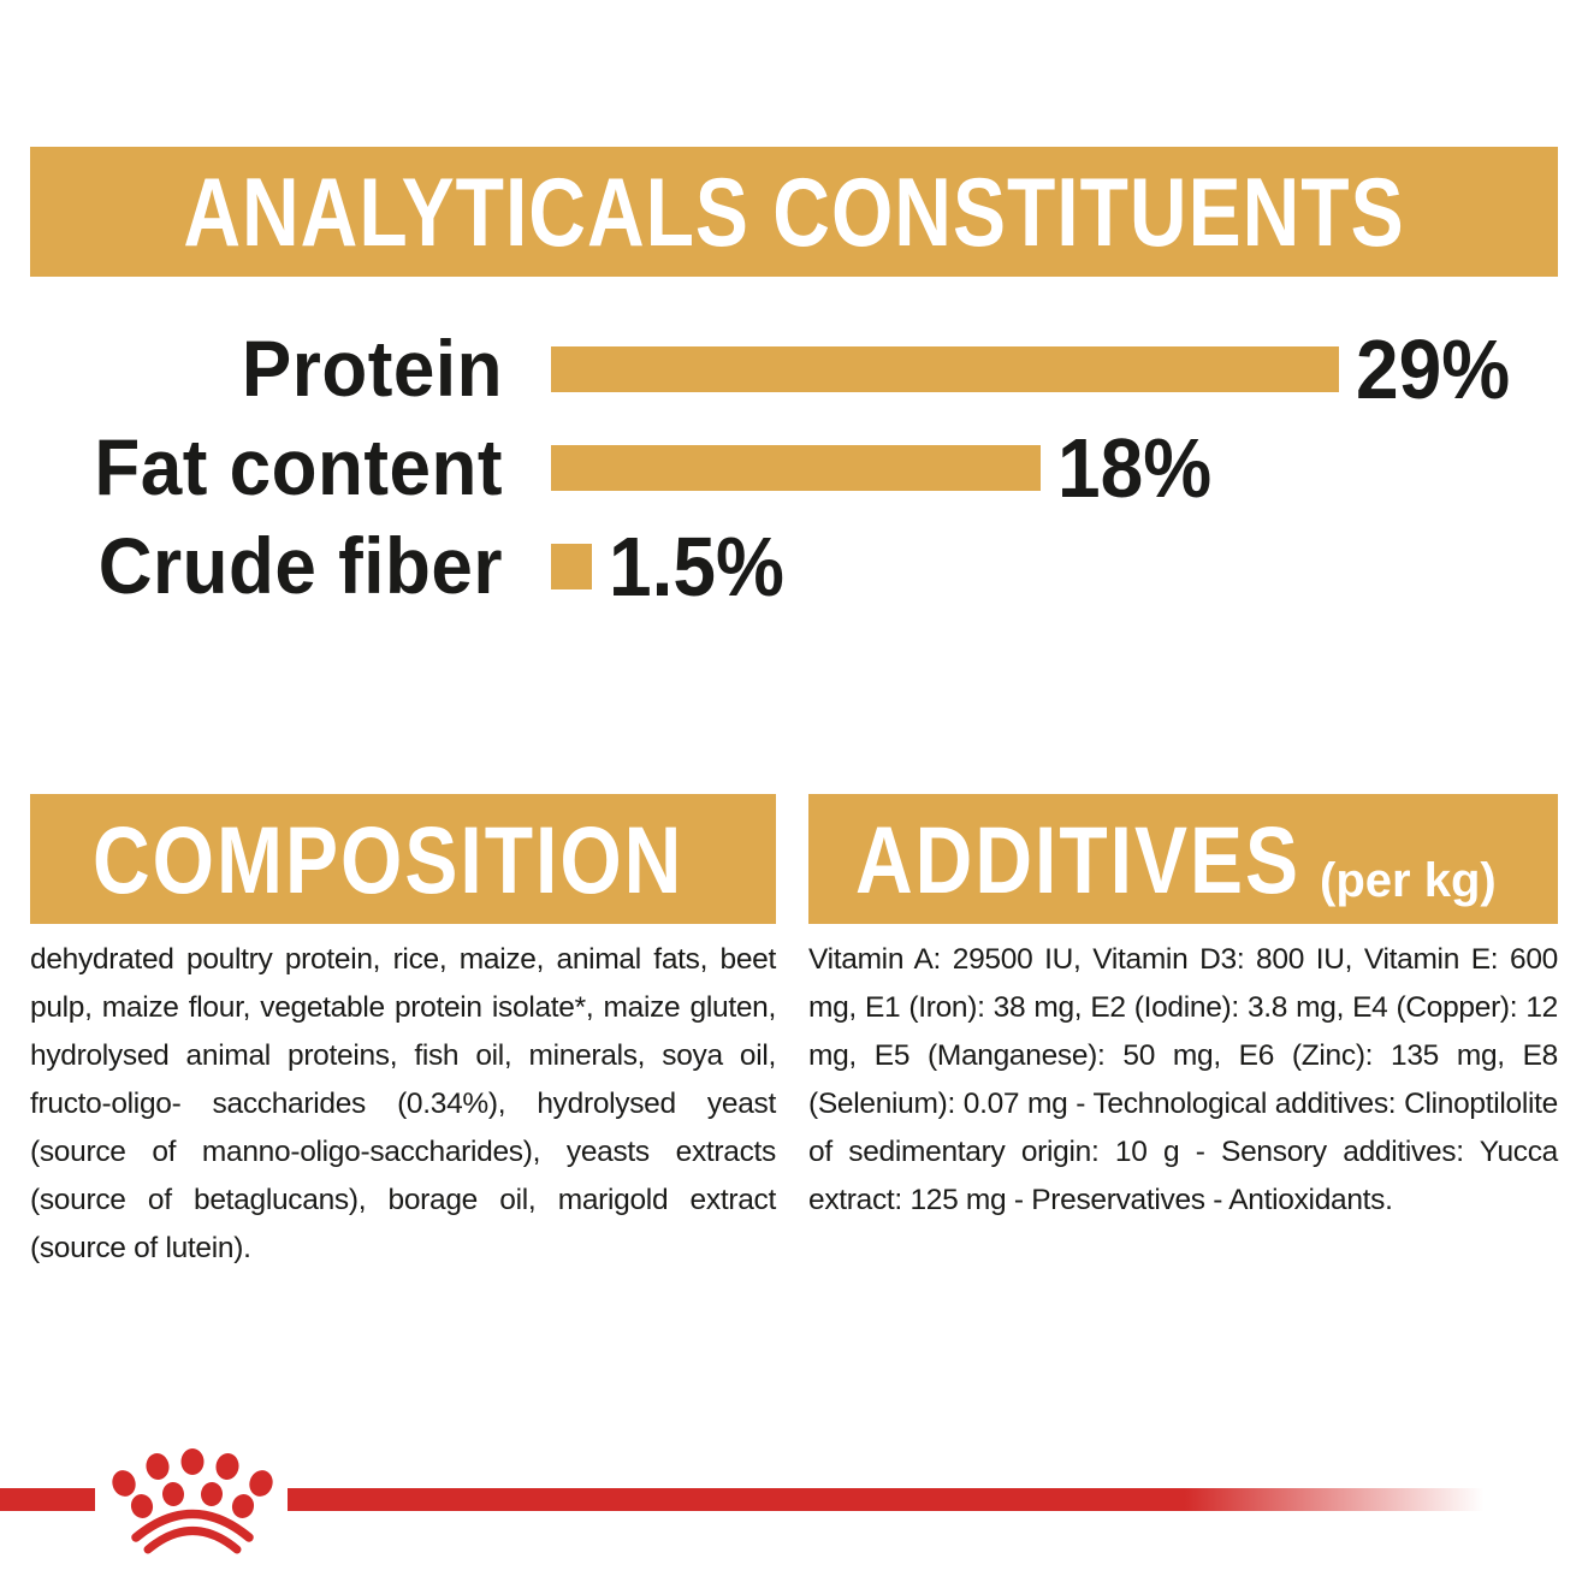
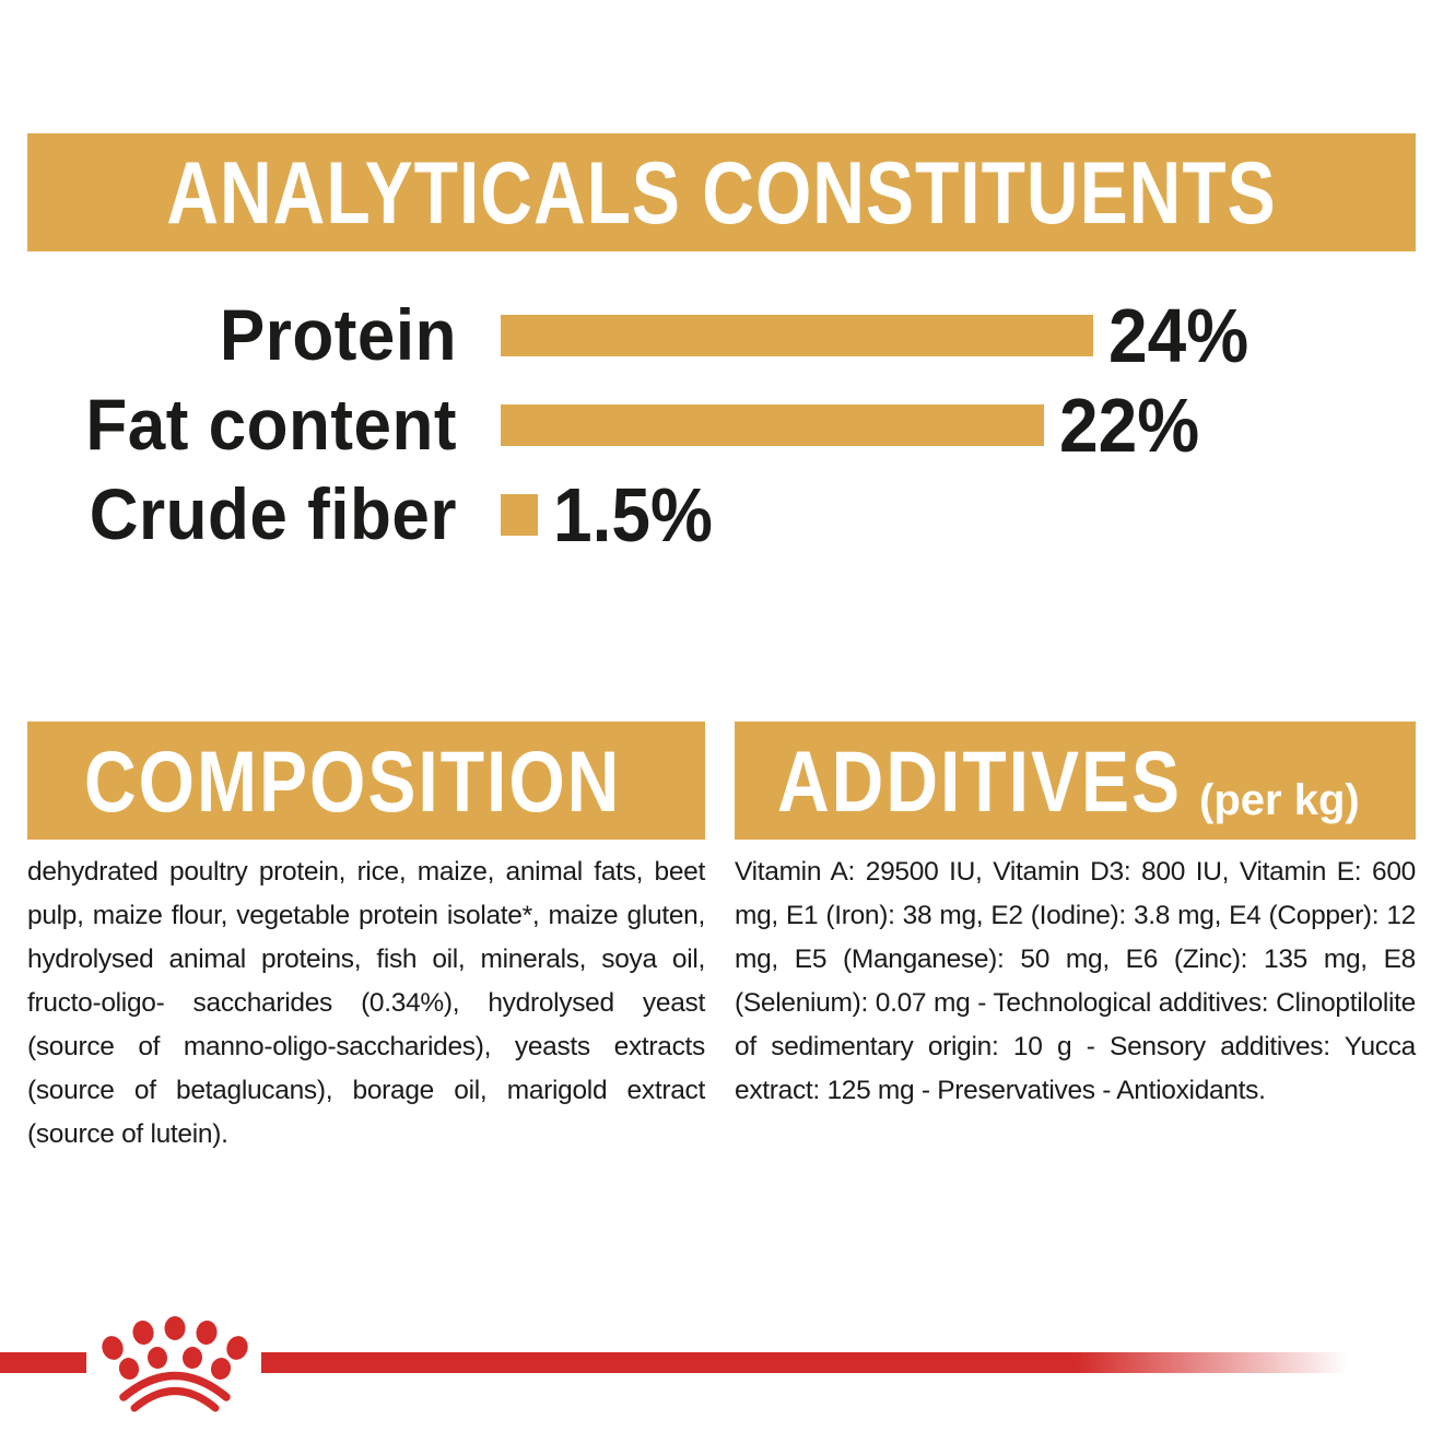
Protein: 29% -> 24%
Fat content: 18% -> 22%
